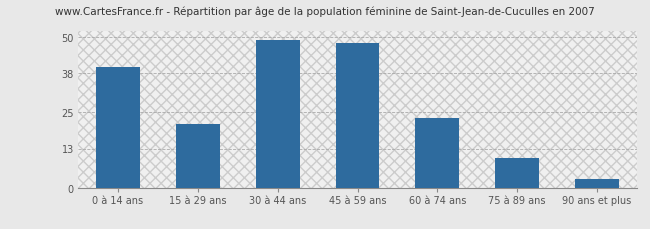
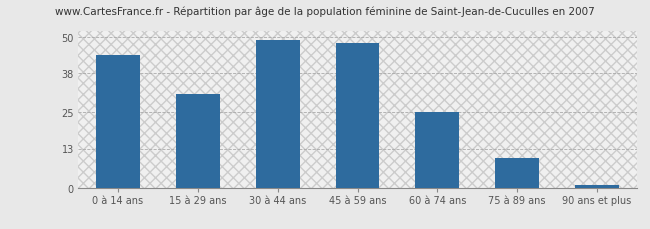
0 à 14 ans: 40 -> 44
15 à 29 ans: 21 -> 31
60 à 74 ans: 23 -> 25
90 ans et plus: 3 -> 1
